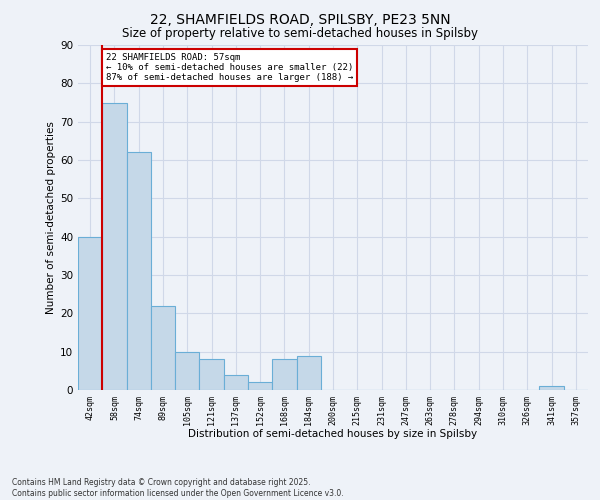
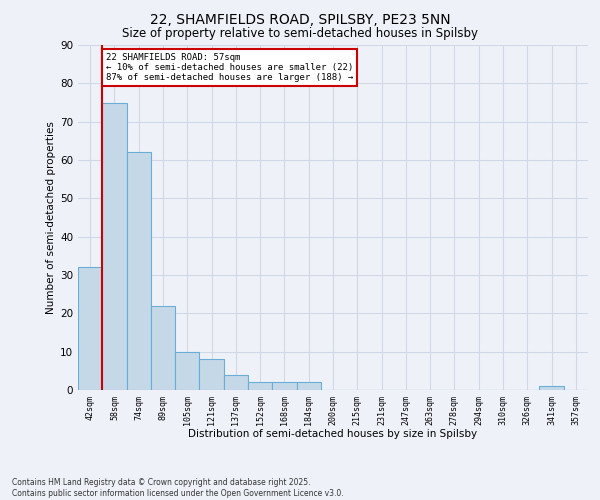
42sqm: 40 -> 32
168sqm: 8 -> 2
184sqm: 9 -> 2
